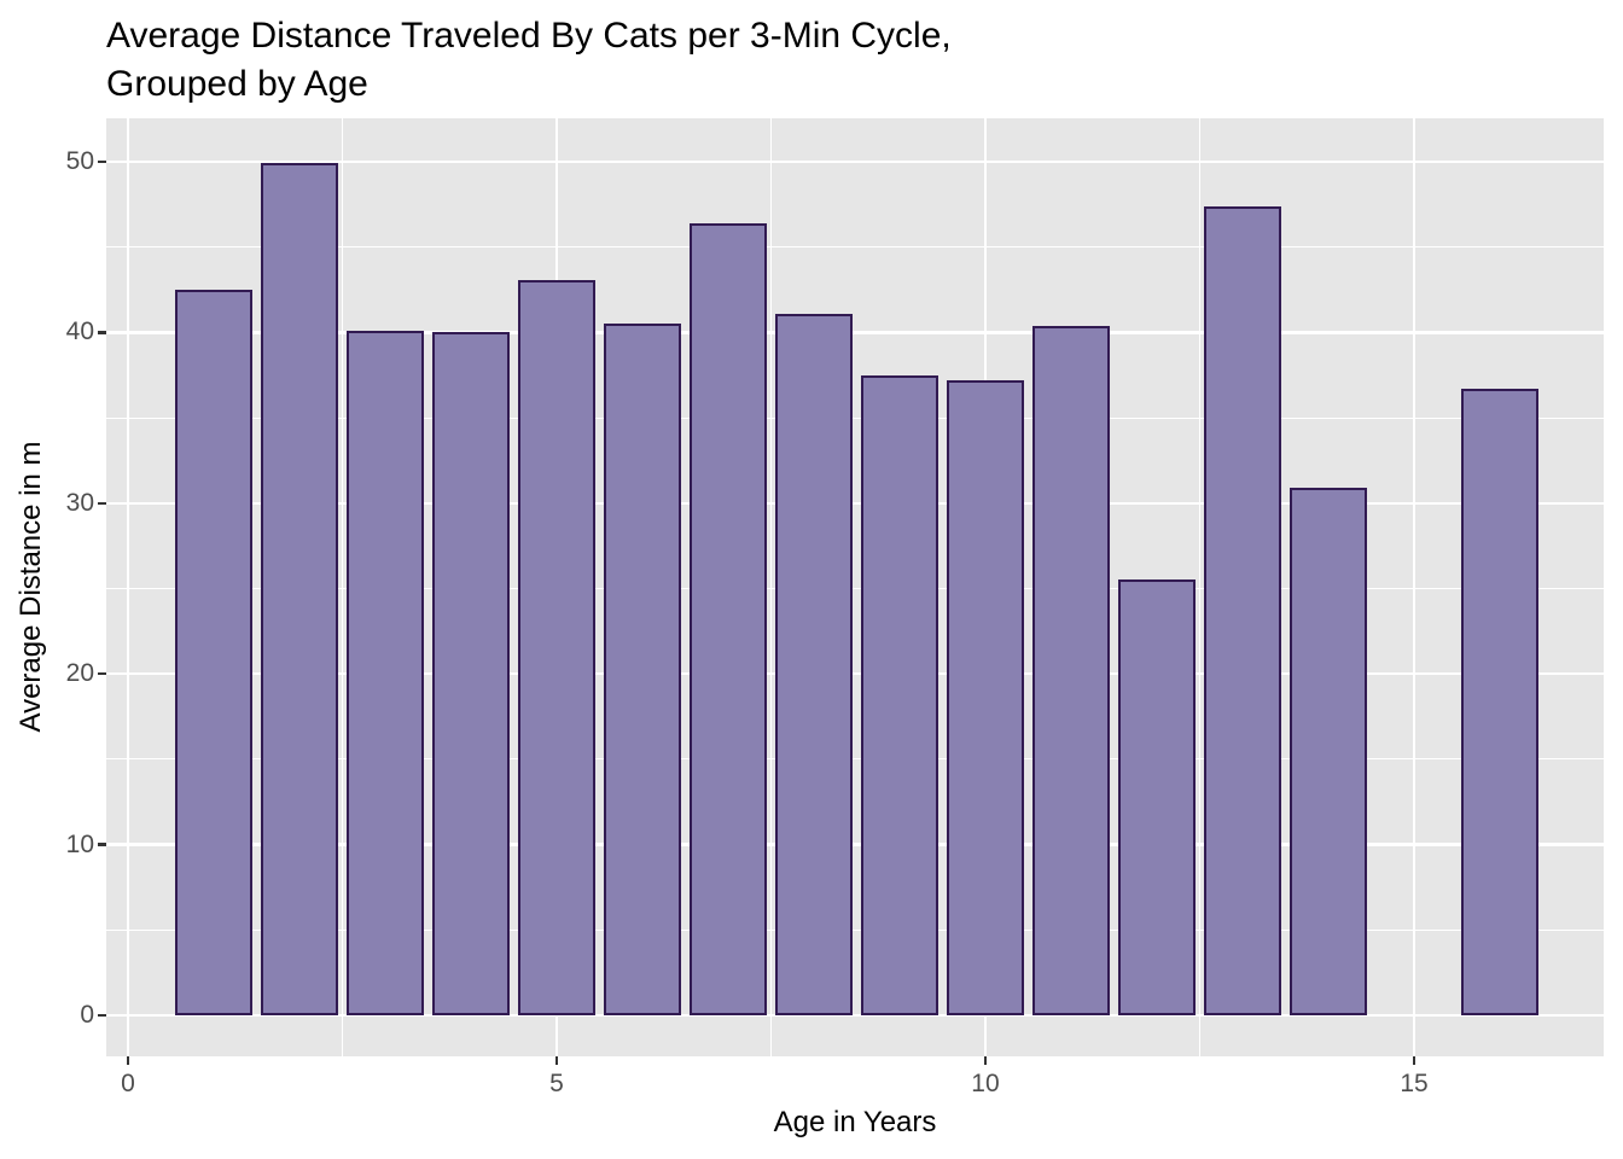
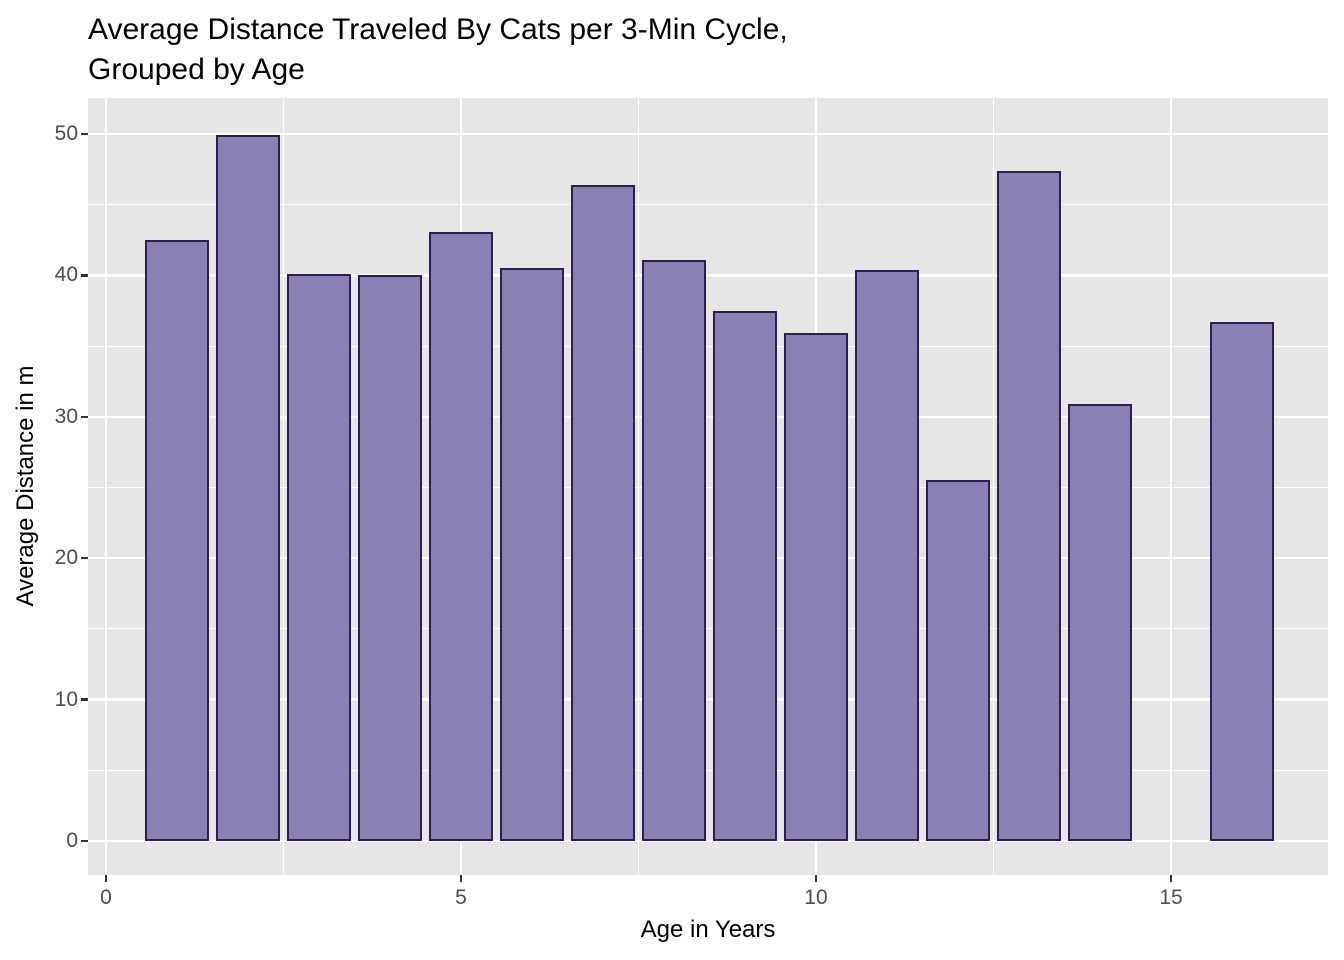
10: 37.2 -> 35.9
